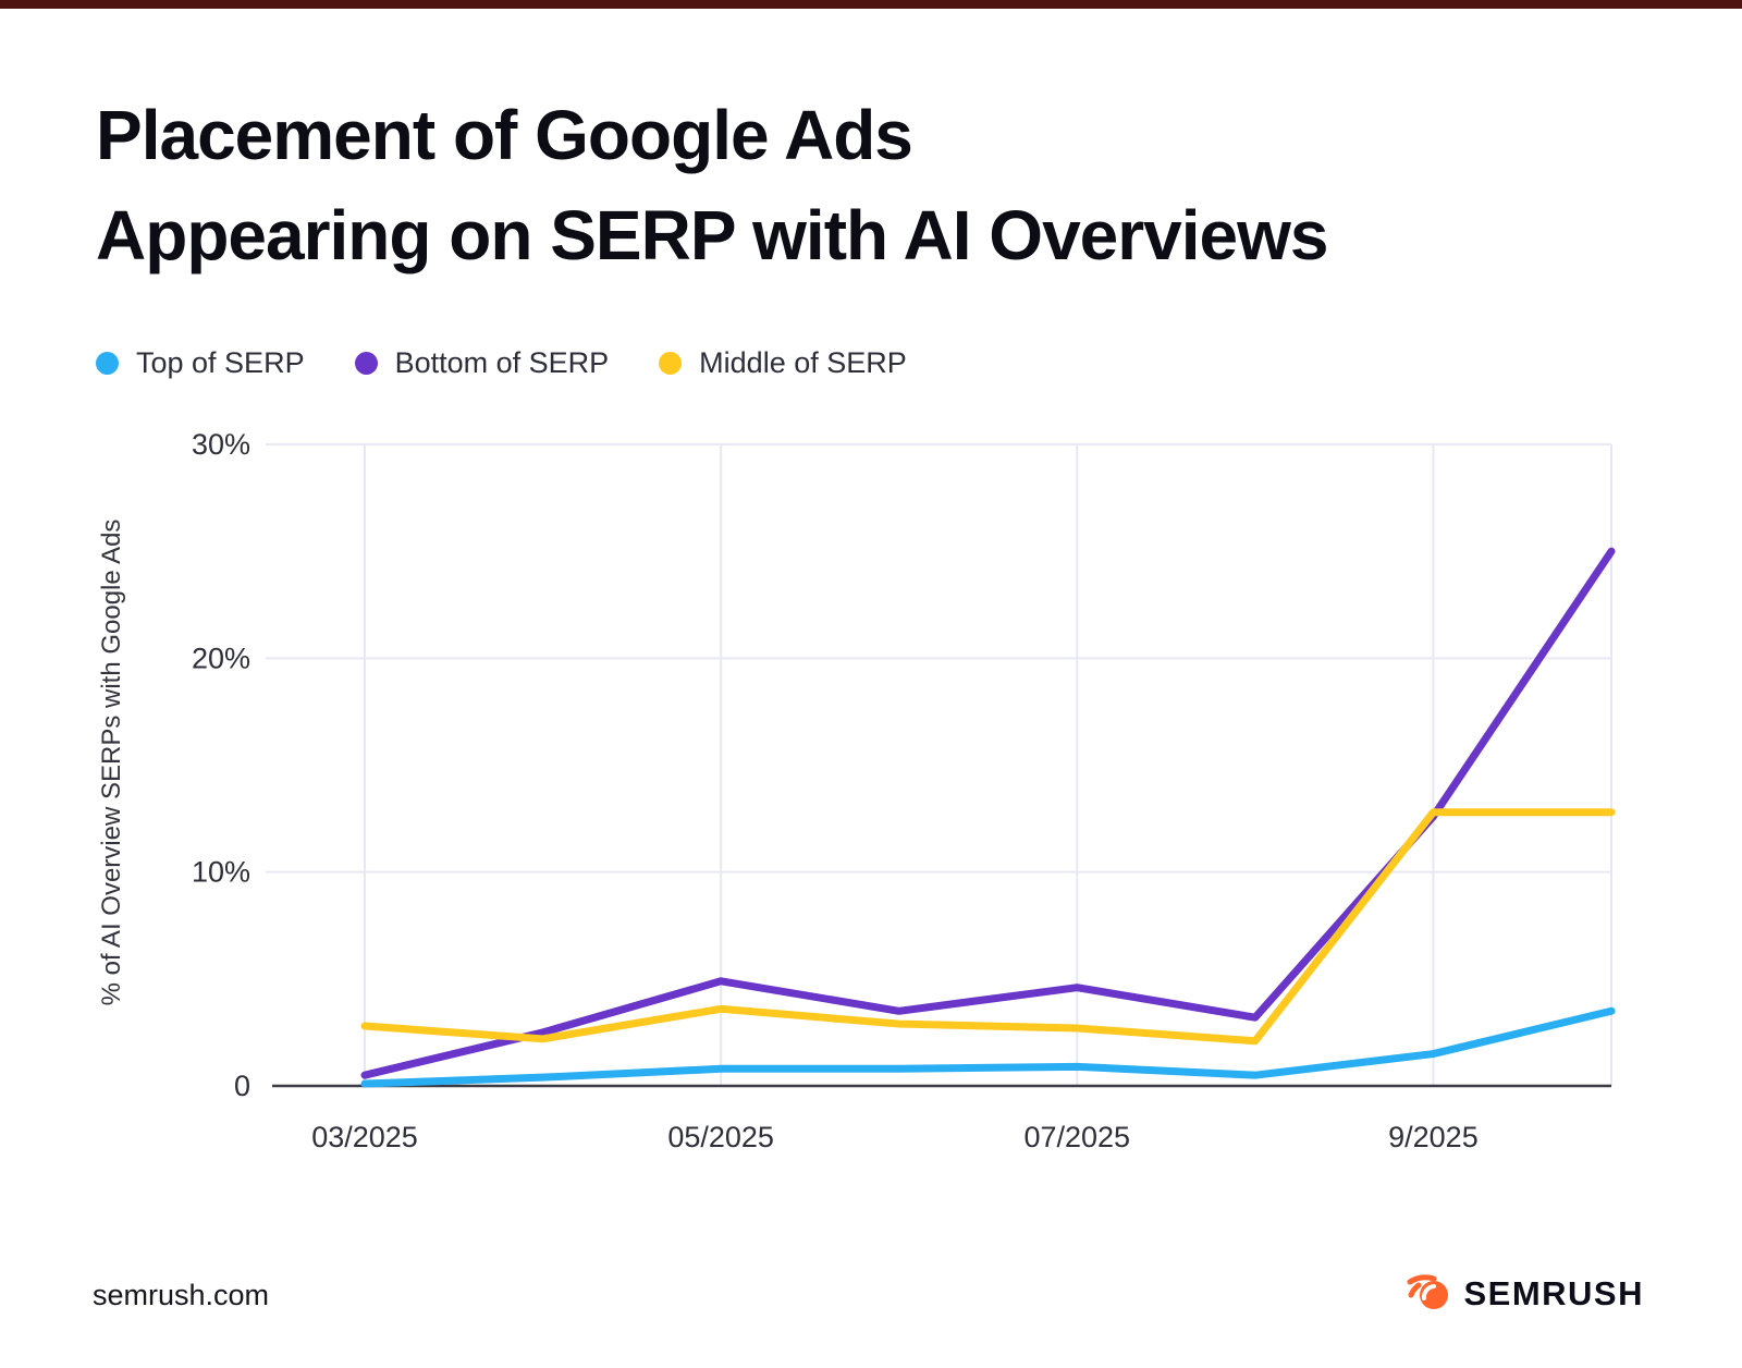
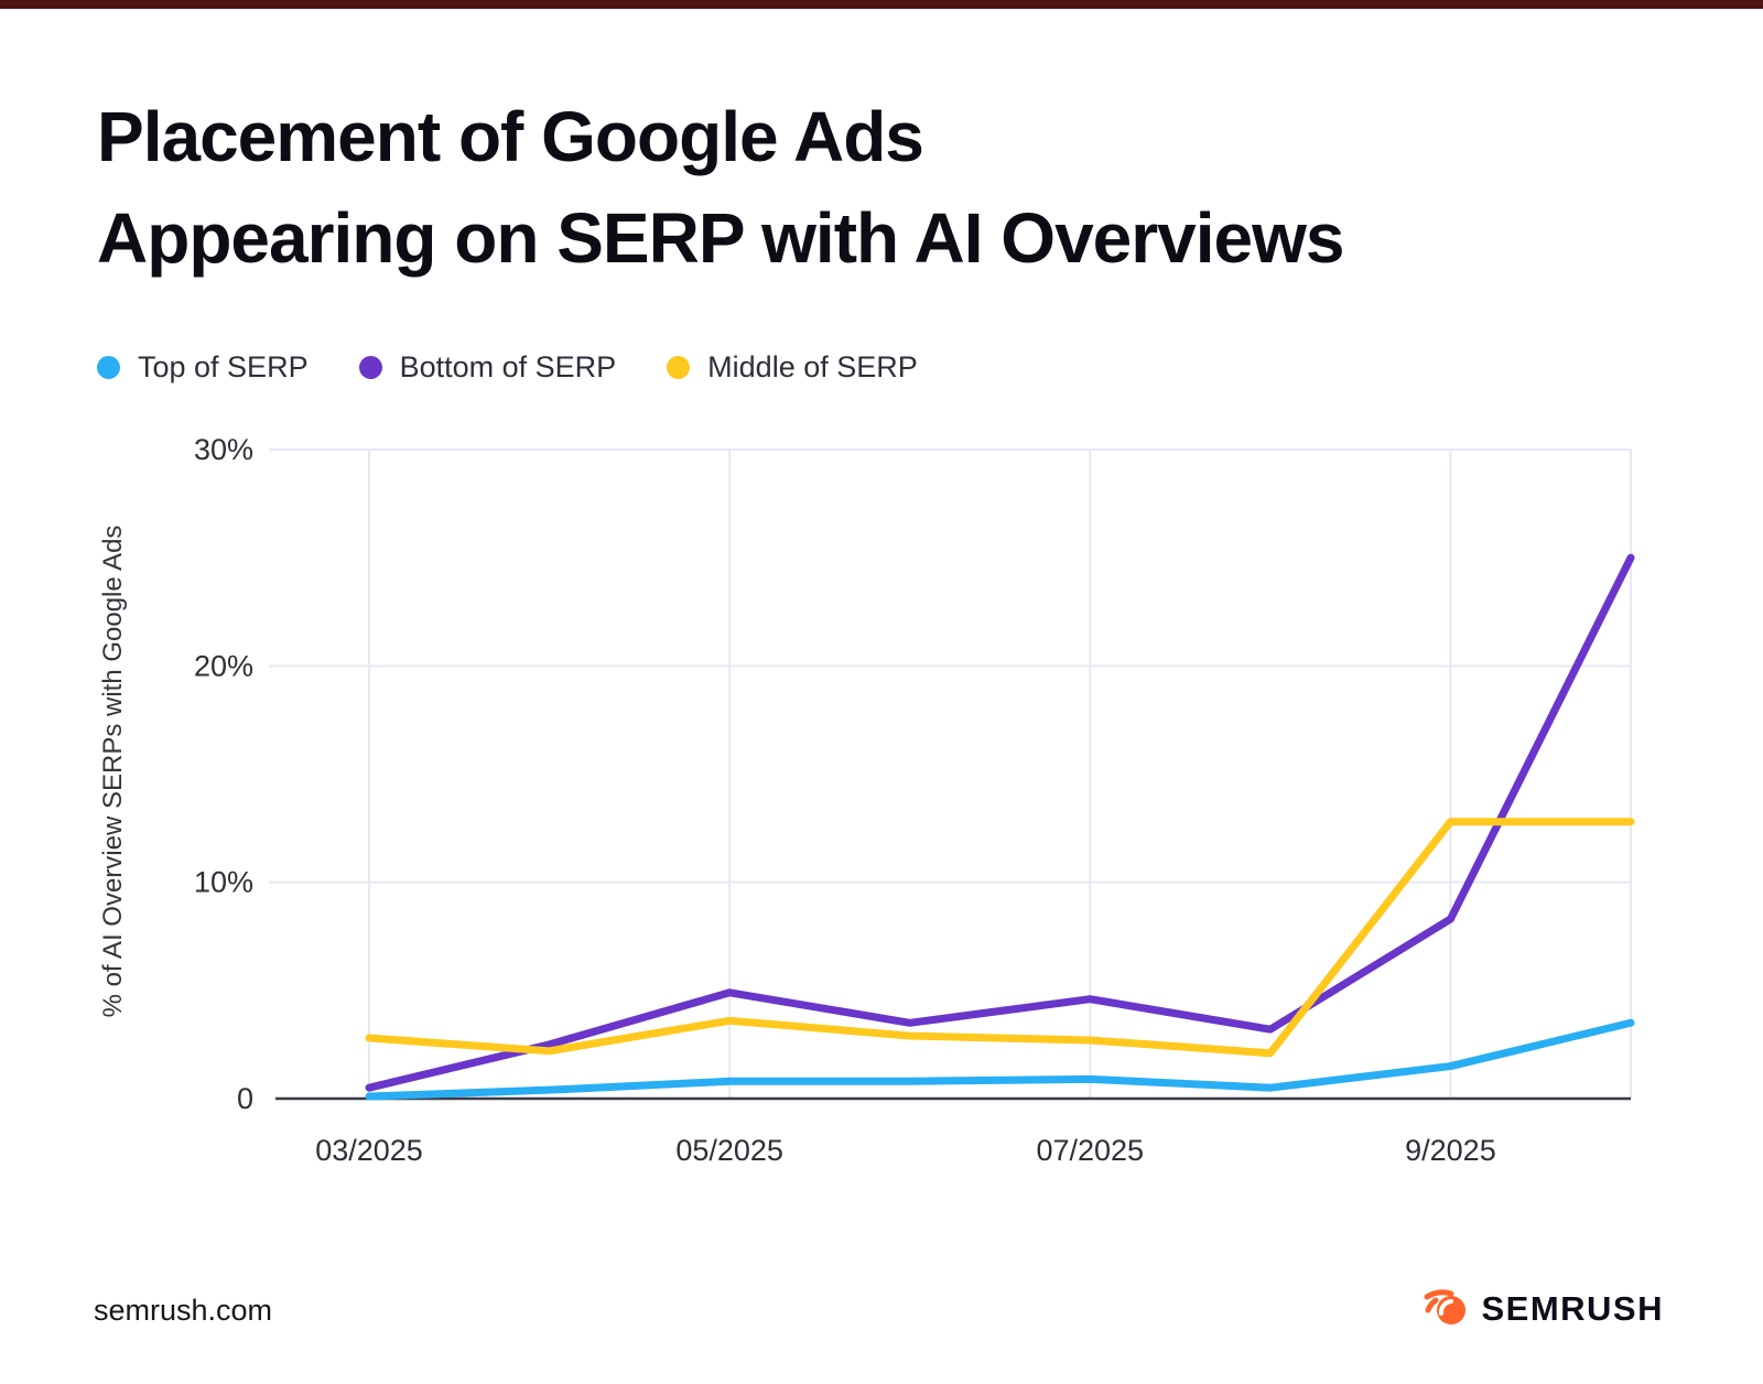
Bottom of SERP/9/2025: 12.6% -> 8.3%
